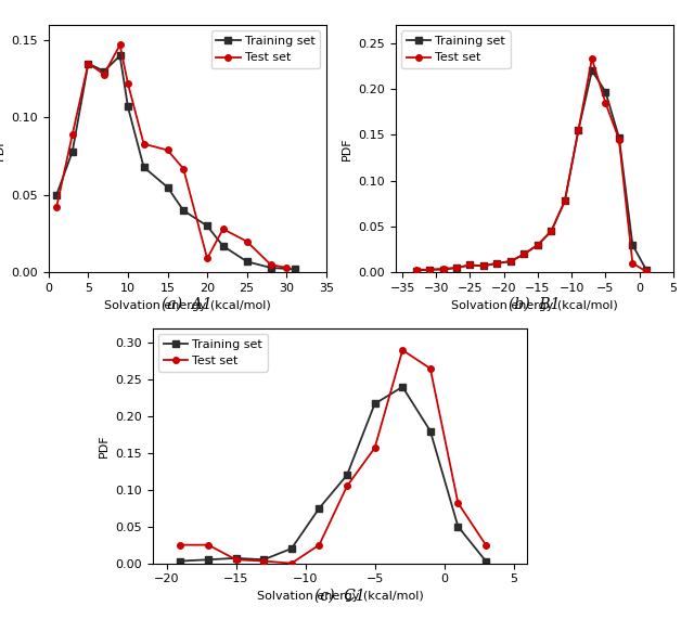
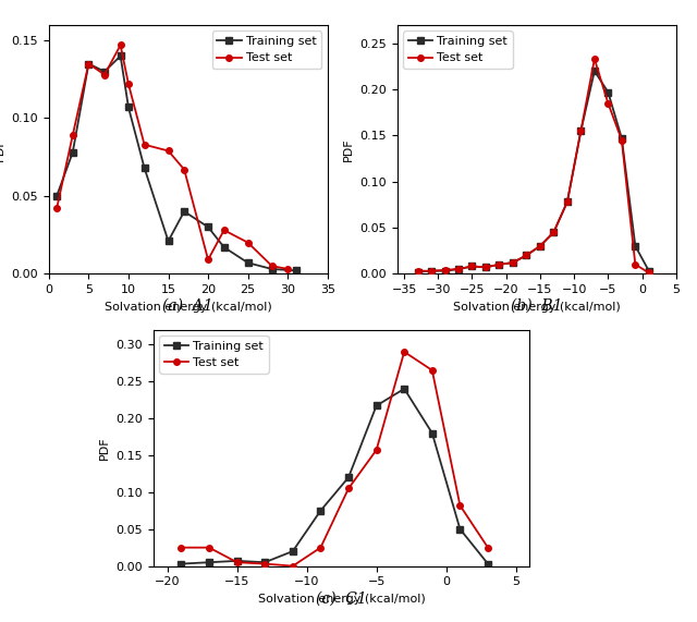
Training set/15: 0.055 -> 0.021
